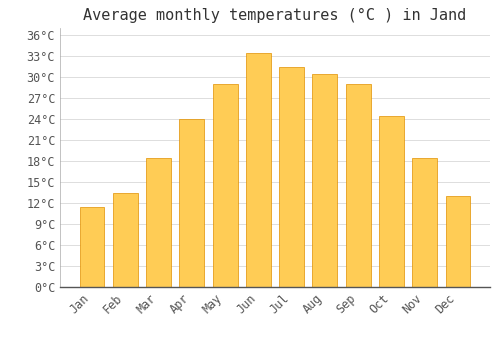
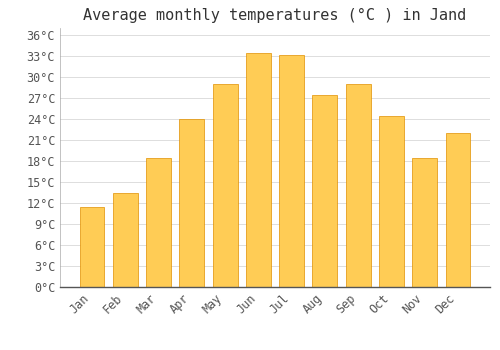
Jul: 31.5°C -> 33.2°C
Aug: 30.5°C -> 27.4°C
Dec: 13.0°C -> 22.0°C
